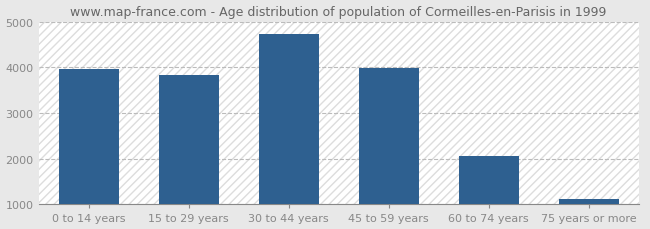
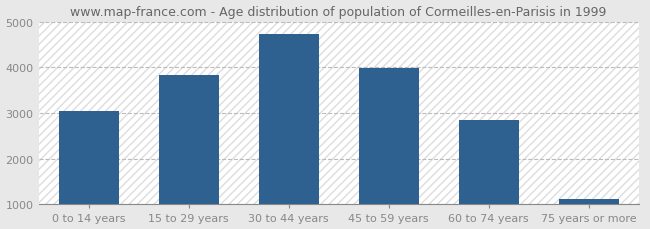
0 to 14 years: 3960 -> 3050
60 to 74 years: 2060 -> 2850
